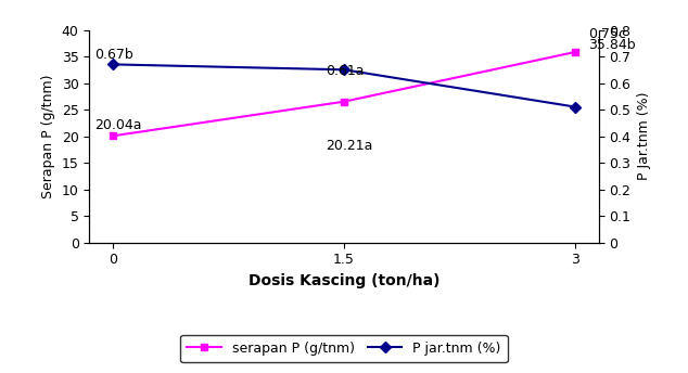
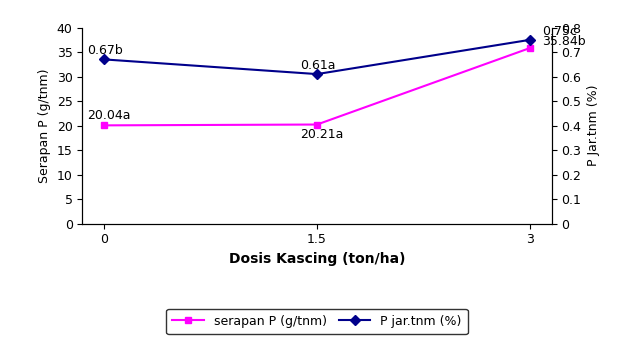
serapan P (g/tnm)/1.5: 26.5 -> 20.2
P jar.tnm (%)/1.5: 0.65 -> 0.61
P jar.tnm (%)/3: 0.51 -> 0.75
